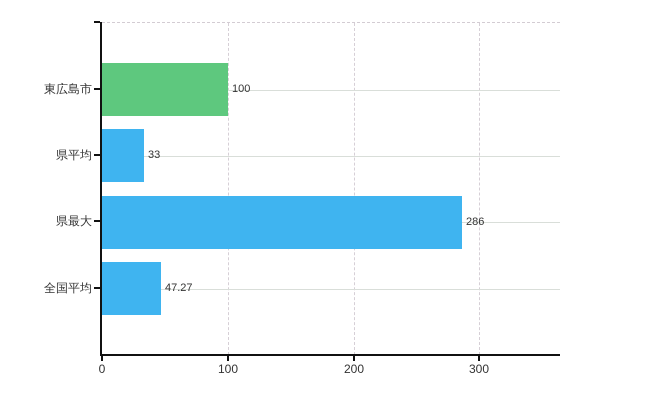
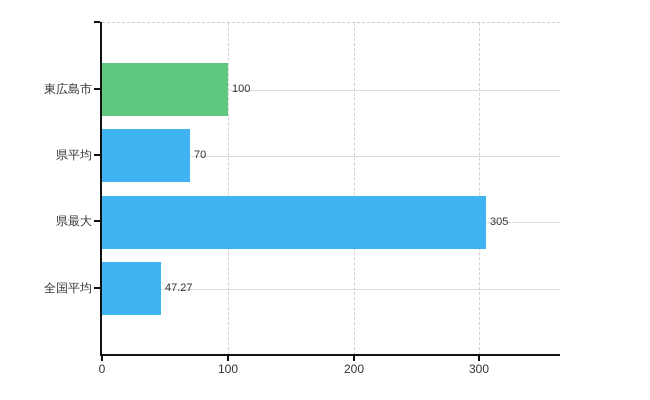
県平均: 33 -> 70
県最大: 286 -> 305
